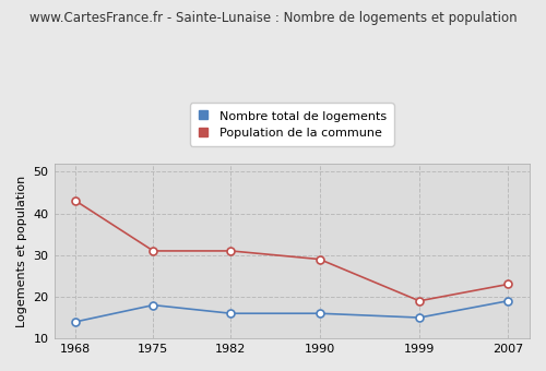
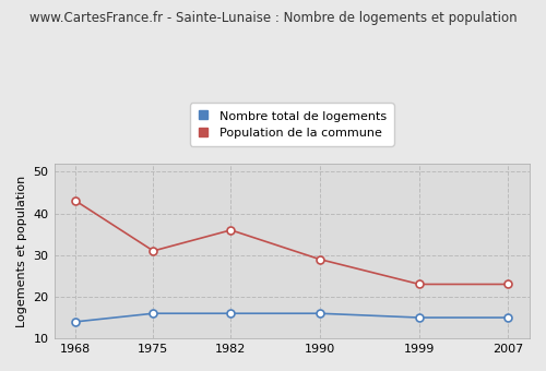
Nombre total de logements/1975: 18 -> 16
Population de la commune/1982: 31 -> 36
Population de la commune/1999: 19 -> 23
Nombre total de logements/2007: 19 -> 15
